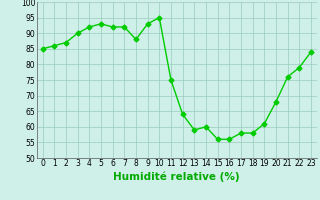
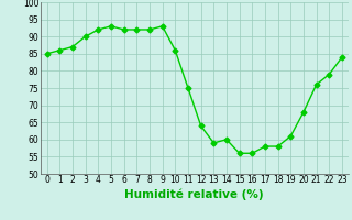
8: 88 -> 92
10: 95 -> 86
